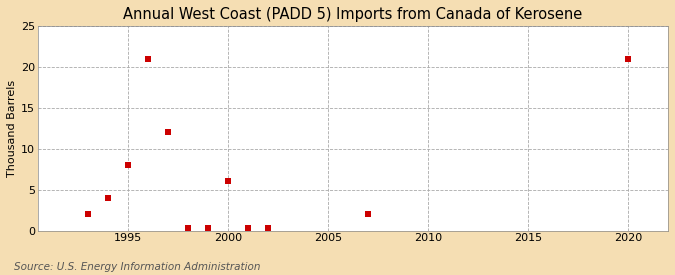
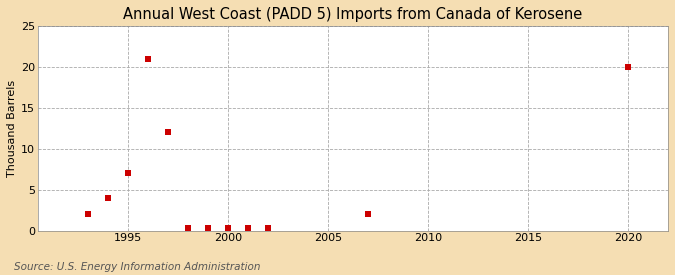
1995: 8.0 -> 7.0
2000: 6.0 -> 0.3
2020: 21.0 -> 20.0
